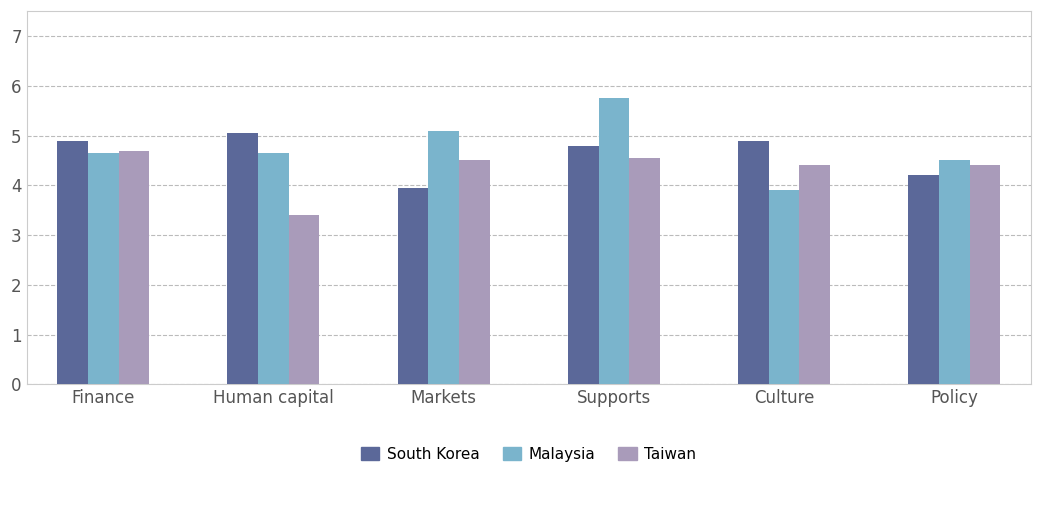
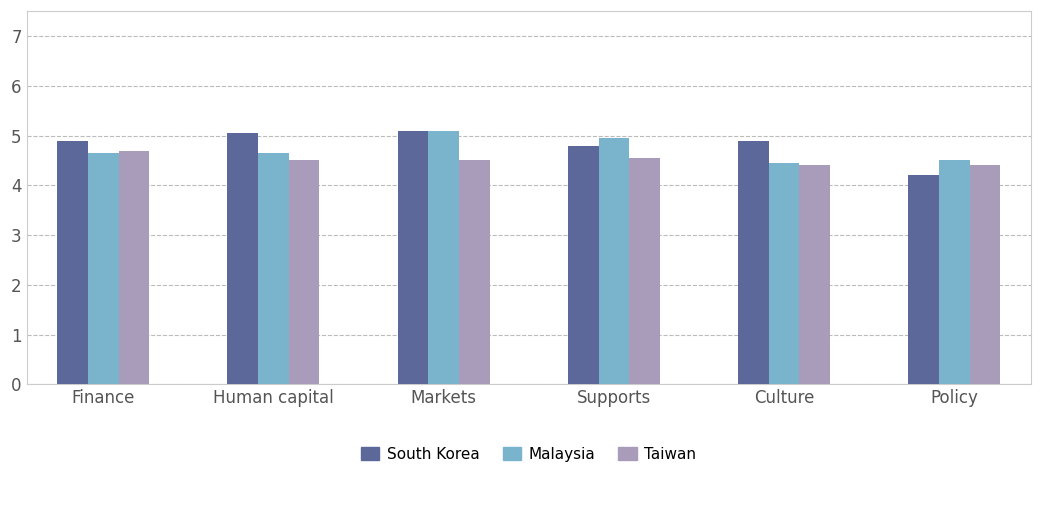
Taiwan/Human capital: 3.40 -> 4.50
South Korea/Markets: 3.95 -> 5.10
Malaysia/Supports: 5.75 -> 4.95
Malaysia/Culture: 3.90 -> 4.45
